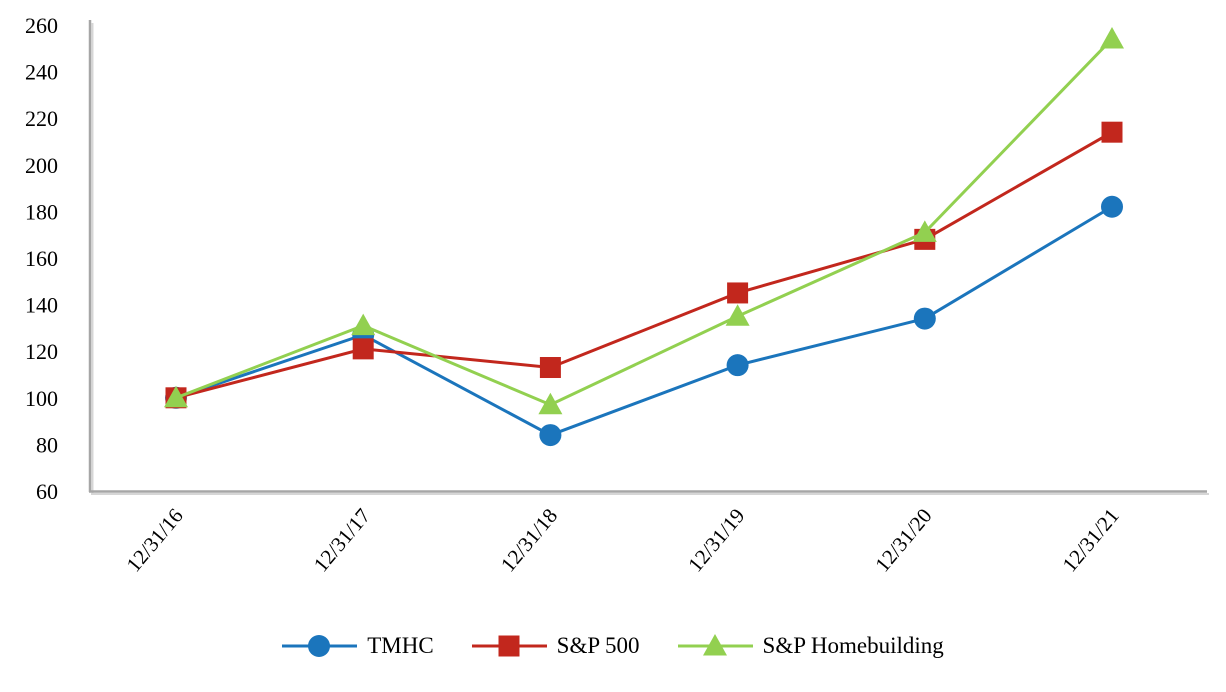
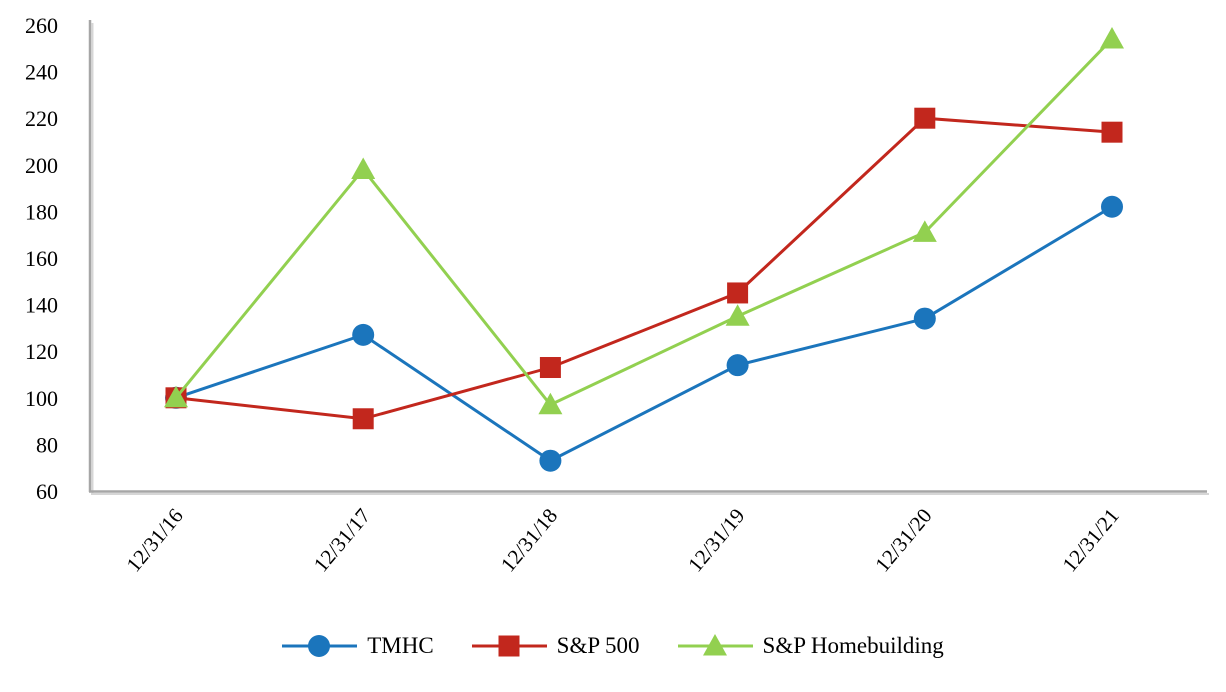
S&P 500/12/31/17: 121 -> 91
S&P Homebuilding/12/31/17: 131 -> 198
TMHC/12/31/18: 84 -> 73
S&P 500/12/31/20: 168 -> 220
